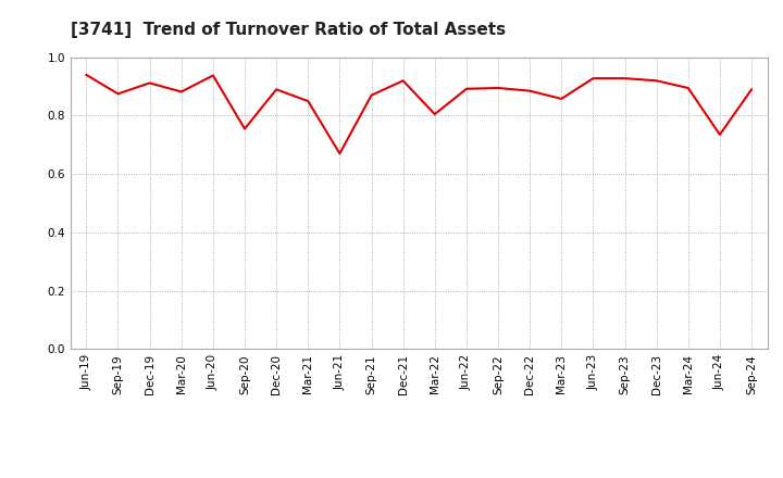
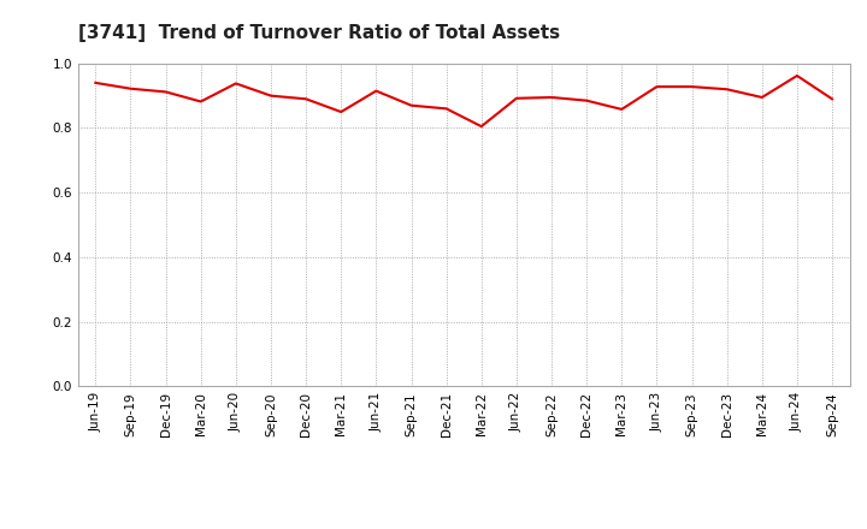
Sep-19: 0.875 -> 0.922
Sep-20: 0.755 -> 0.900
Jun-21: 0.670 -> 0.915
Dec-21: 0.920 -> 0.860
Jun-24: 0.735 -> 0.962
